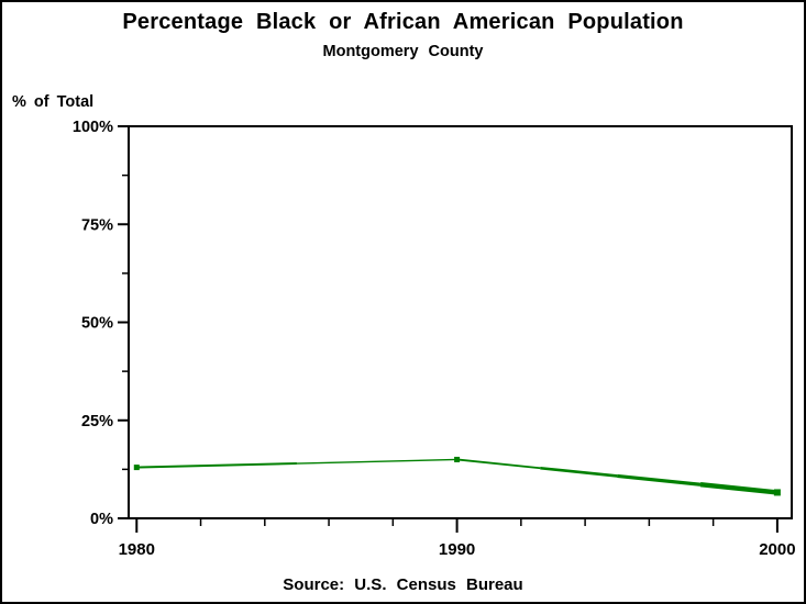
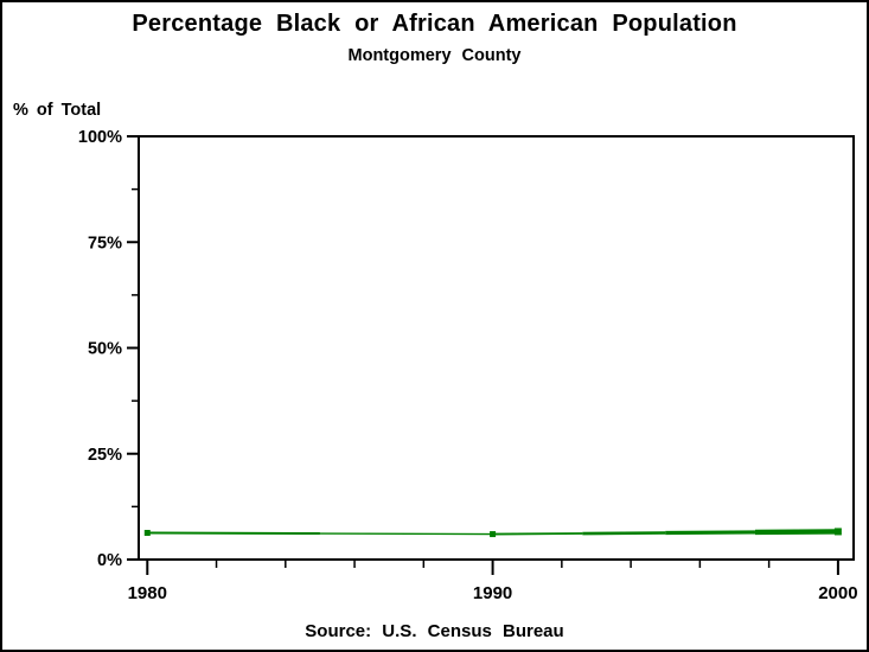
1980: 13% -> 6%
1990: 15% -> 6%
